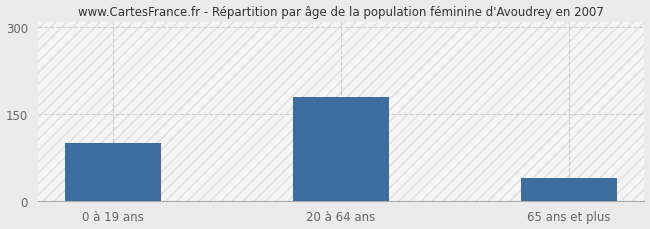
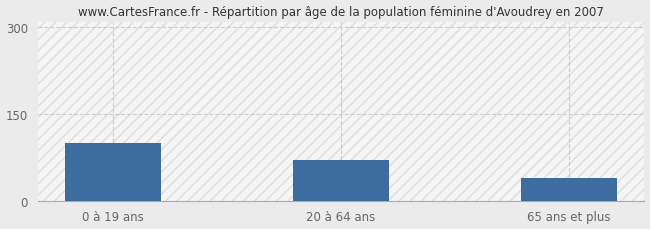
20 à 64 ans: 180 -> 70
